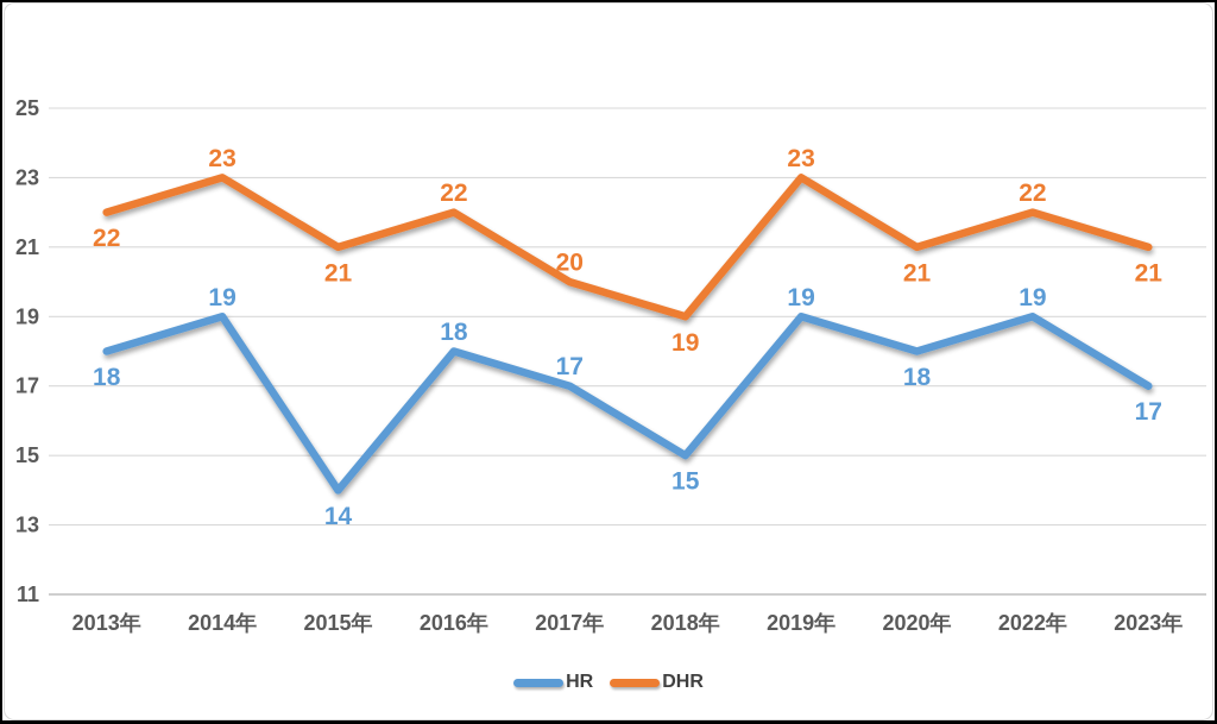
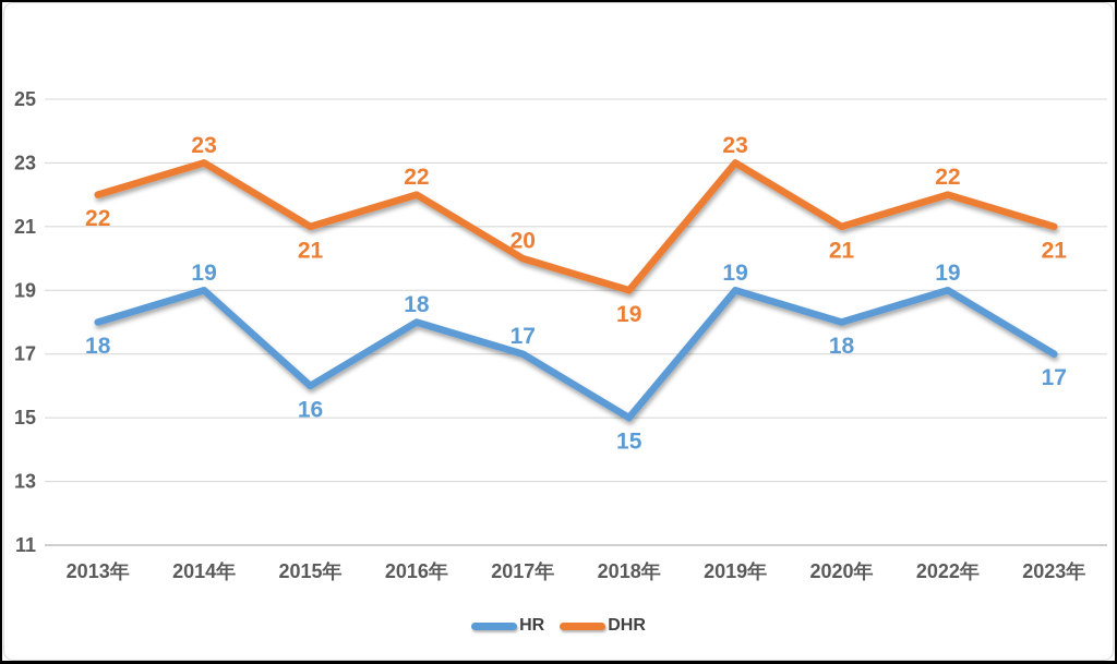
HR/2015年: 14 -> 16
